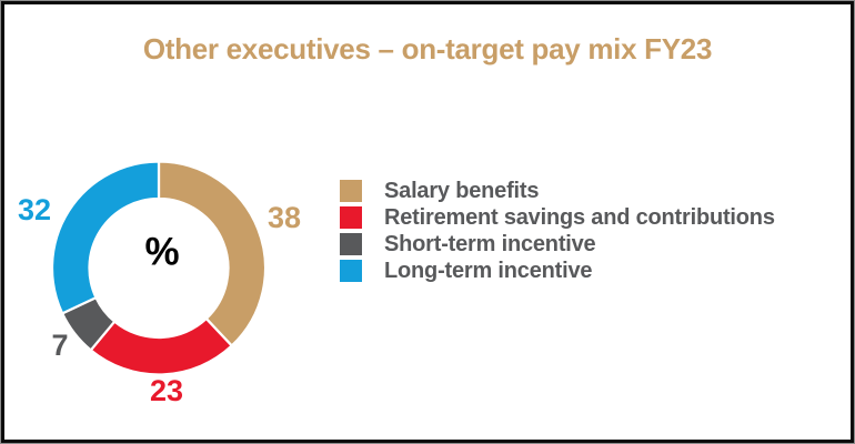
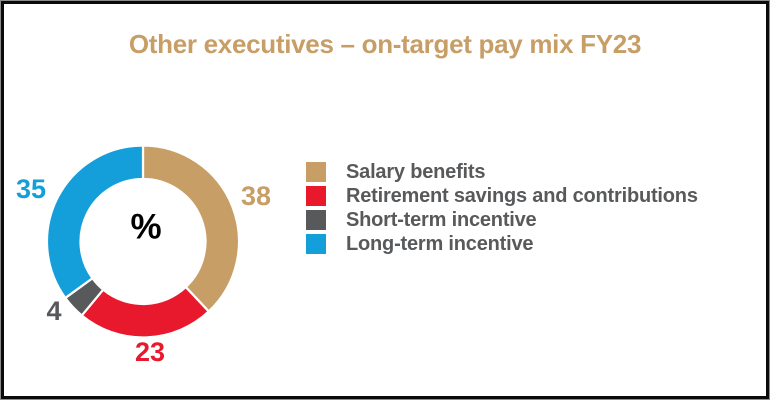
Short-term incentive: 7 -> 4
Long-term incentive: 32 -> 35
